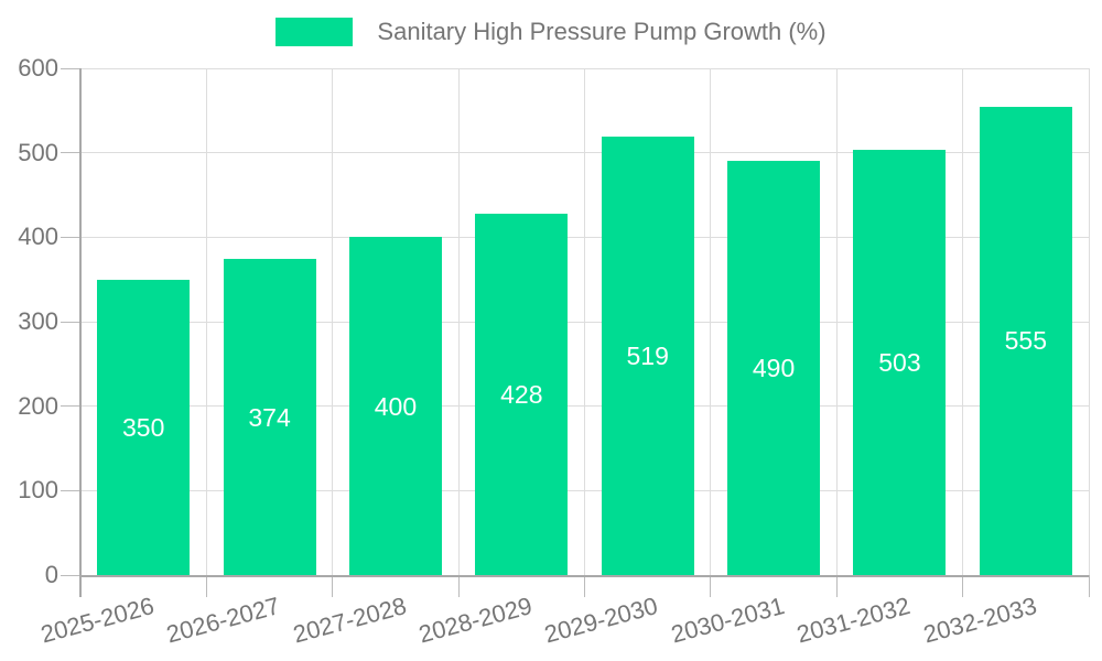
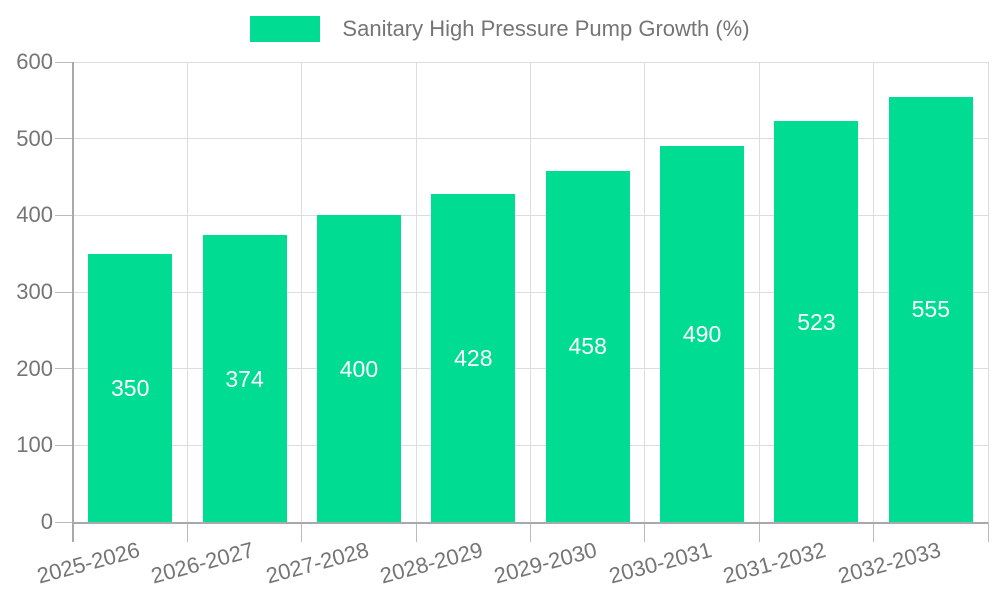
2029-2030: 519 -> 458
2031-2032: 503 -> 523
